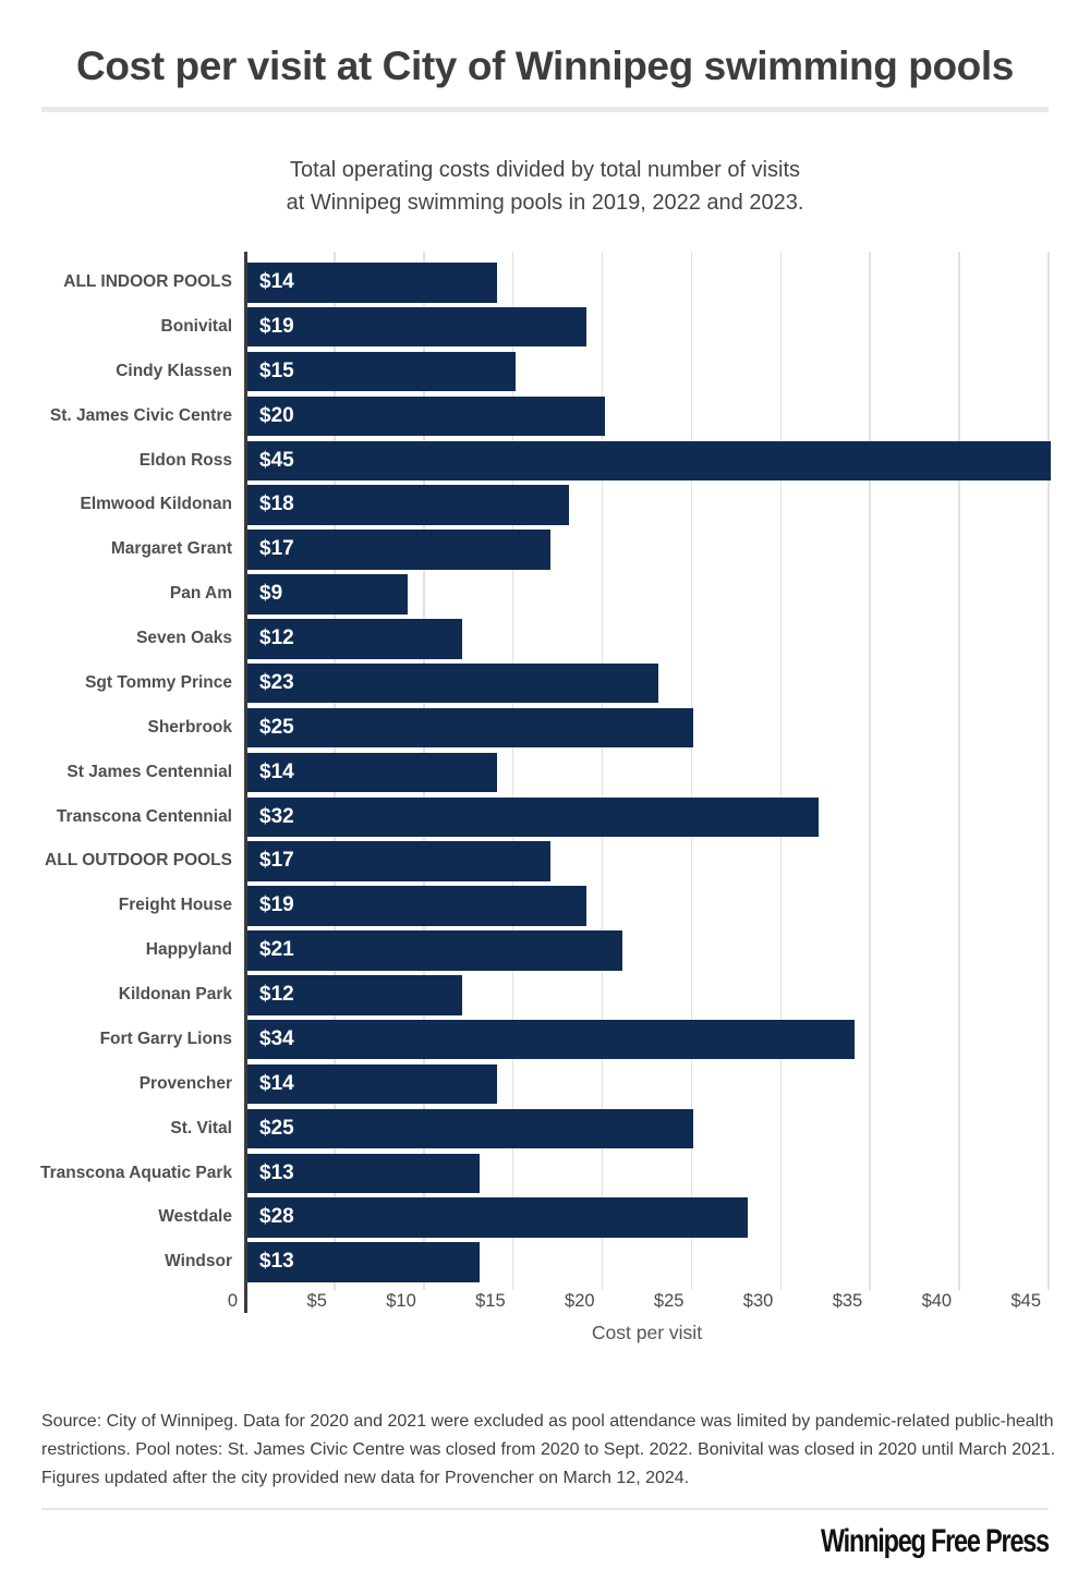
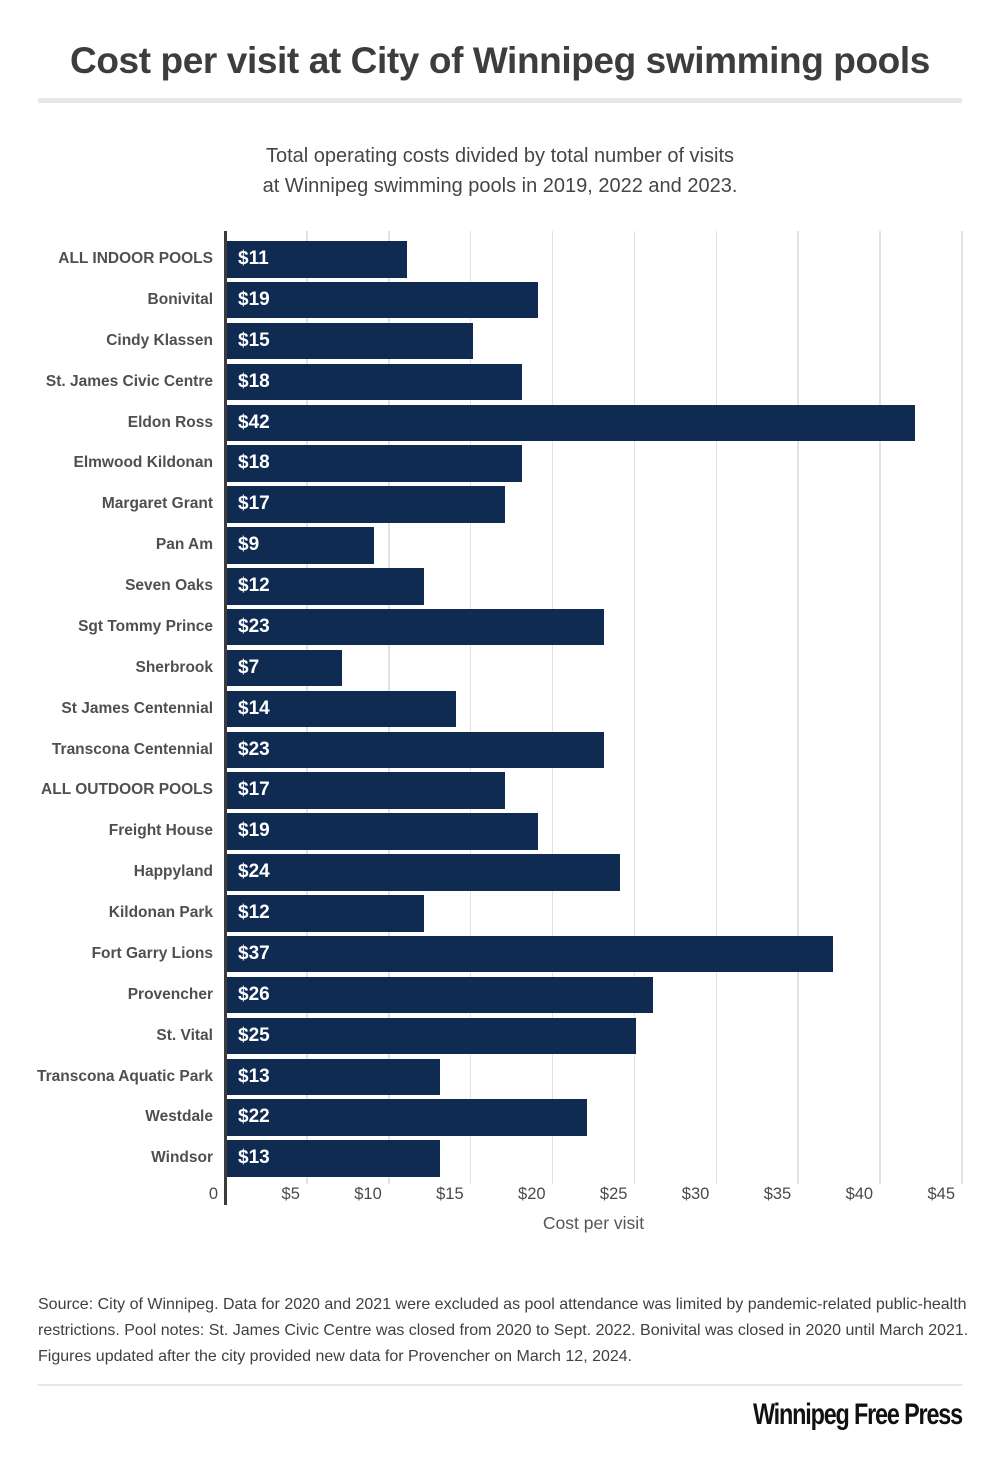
ALL INDOOR POOLS: $14 -> $11
St. James Civic Centre: $20 -> $18
Eldon Ross: $45 -> $42
Sherbrook: $25 -> $7
Transcona Centennial: $32 -> $23
Happyland: $21 -> $24
Fort Garry Lions: $34 -> $37
Provencher: $14 -> $26
Westdale: $28 -> $22
